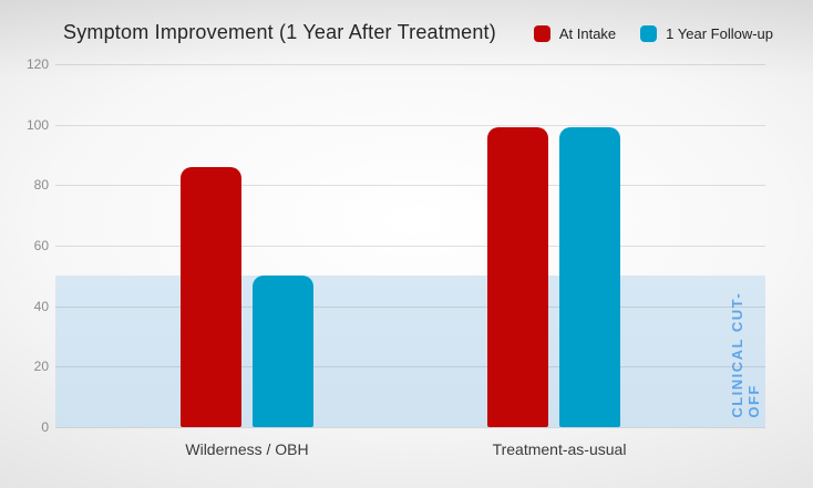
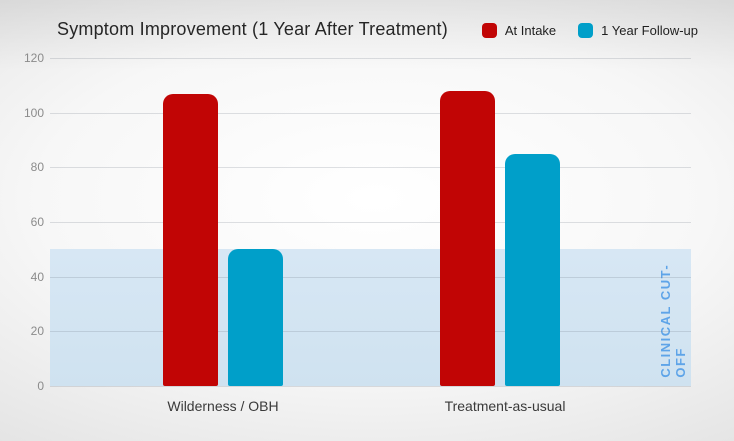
At Intake/Wilderness / OBH: 86 -> 107
At Intake/Treatment-as-usual: 99 -> 108
1 Year Follow-up/Treatment-as-usual: 99 -> 85
